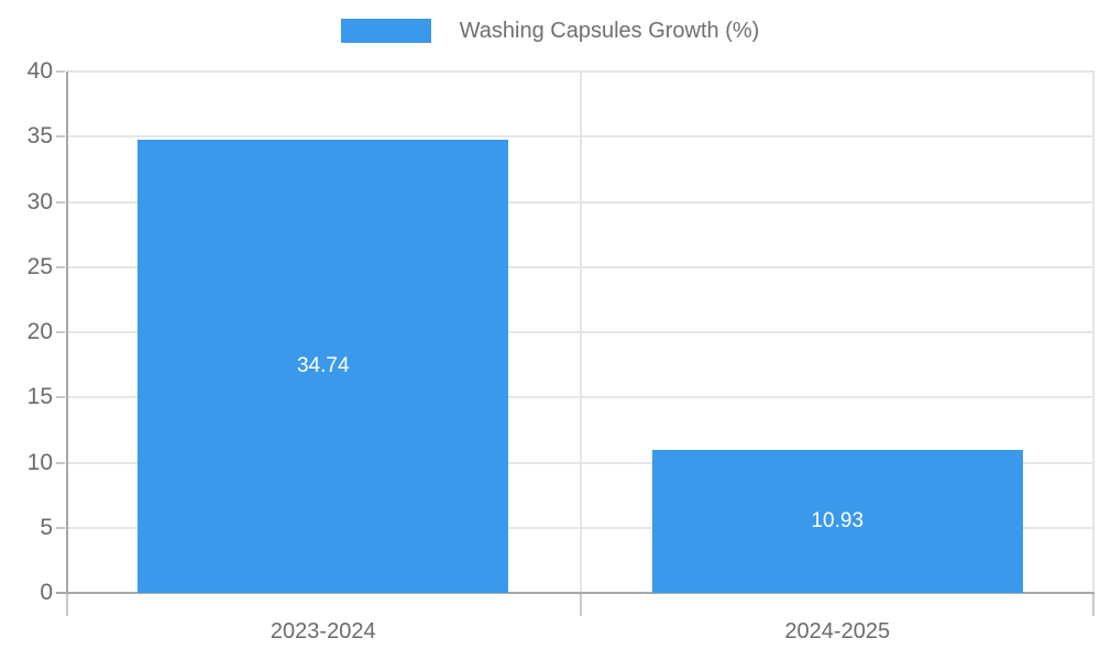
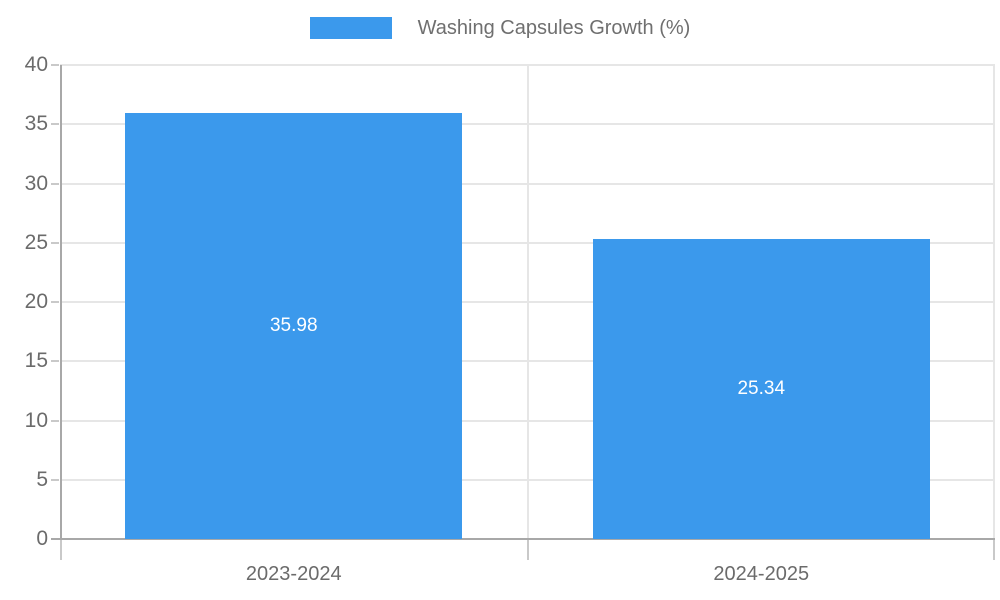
2023-2024: 34.74 -> 35.98
2024-2025: 10.93 -> 25.34
